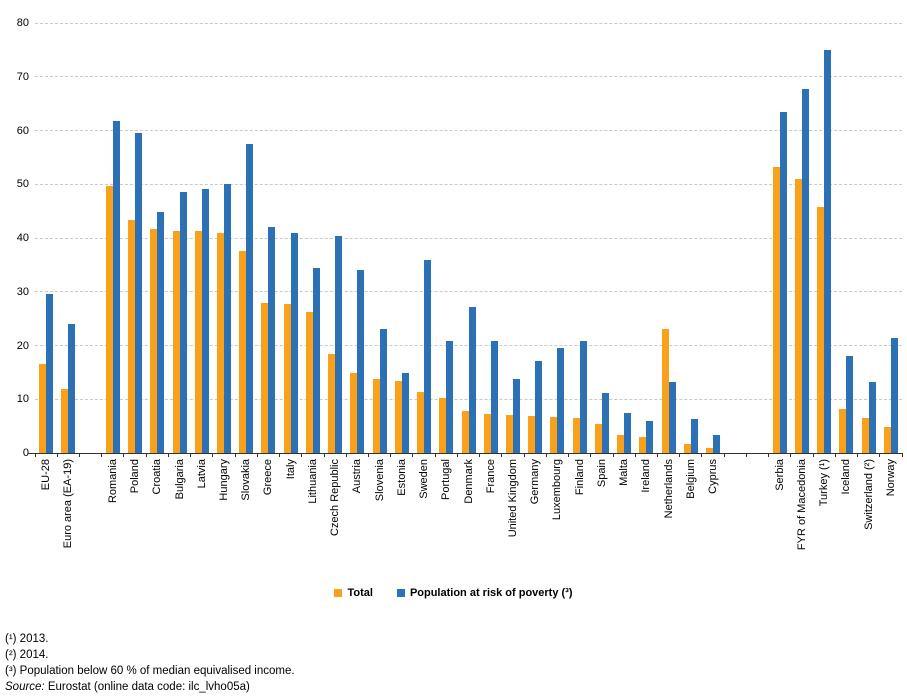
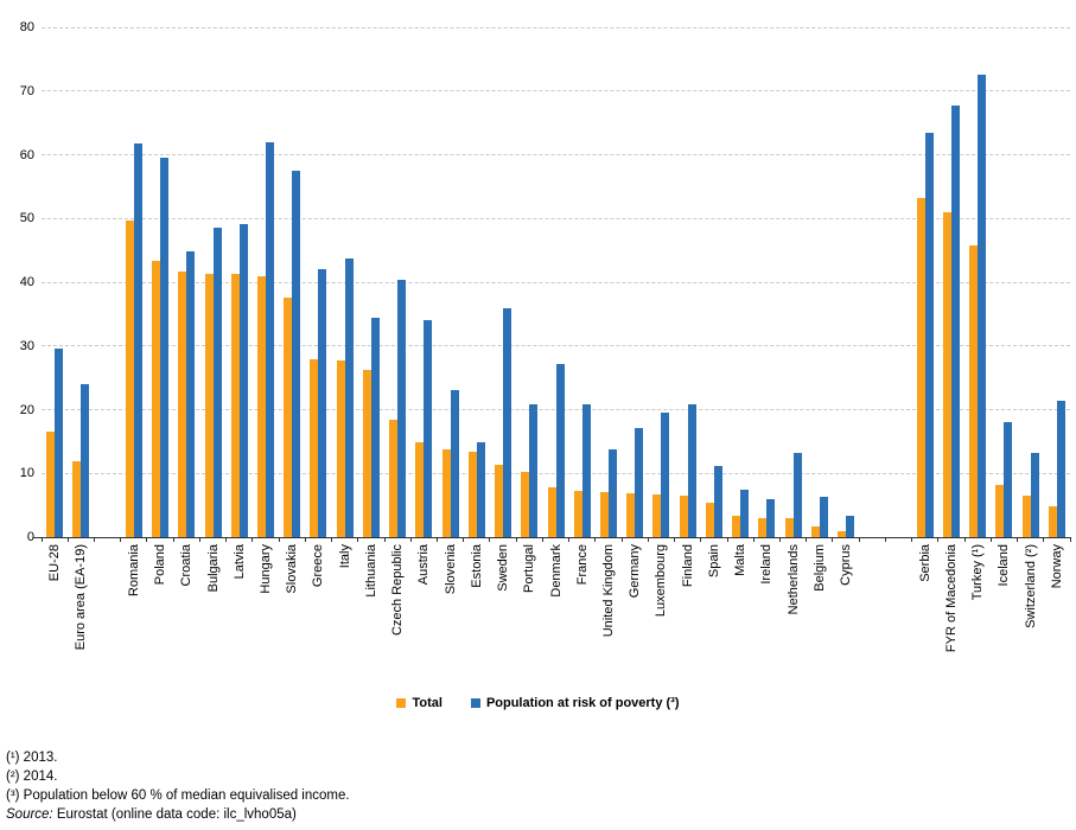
Population at risk of poverty (³)/Hungary: 50 -> 62
Population at risk of poverty (³)/Italy: 41 -> 44
Total/Netherlands: 23 -> 3
Population at risk of poverty (³)/Turkey (¹): 75 -> 72
